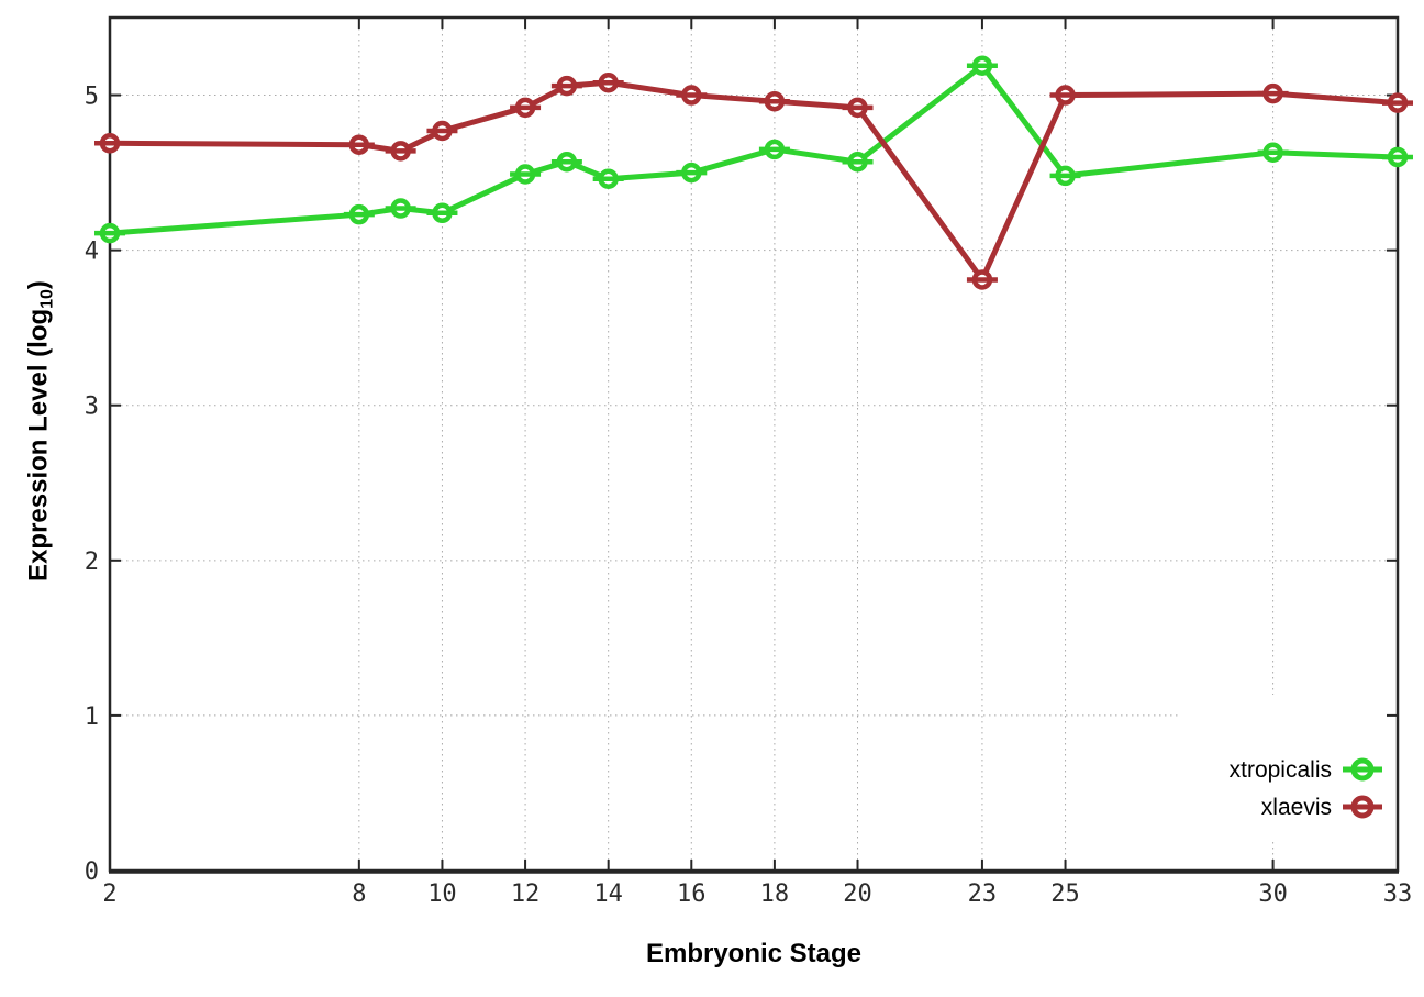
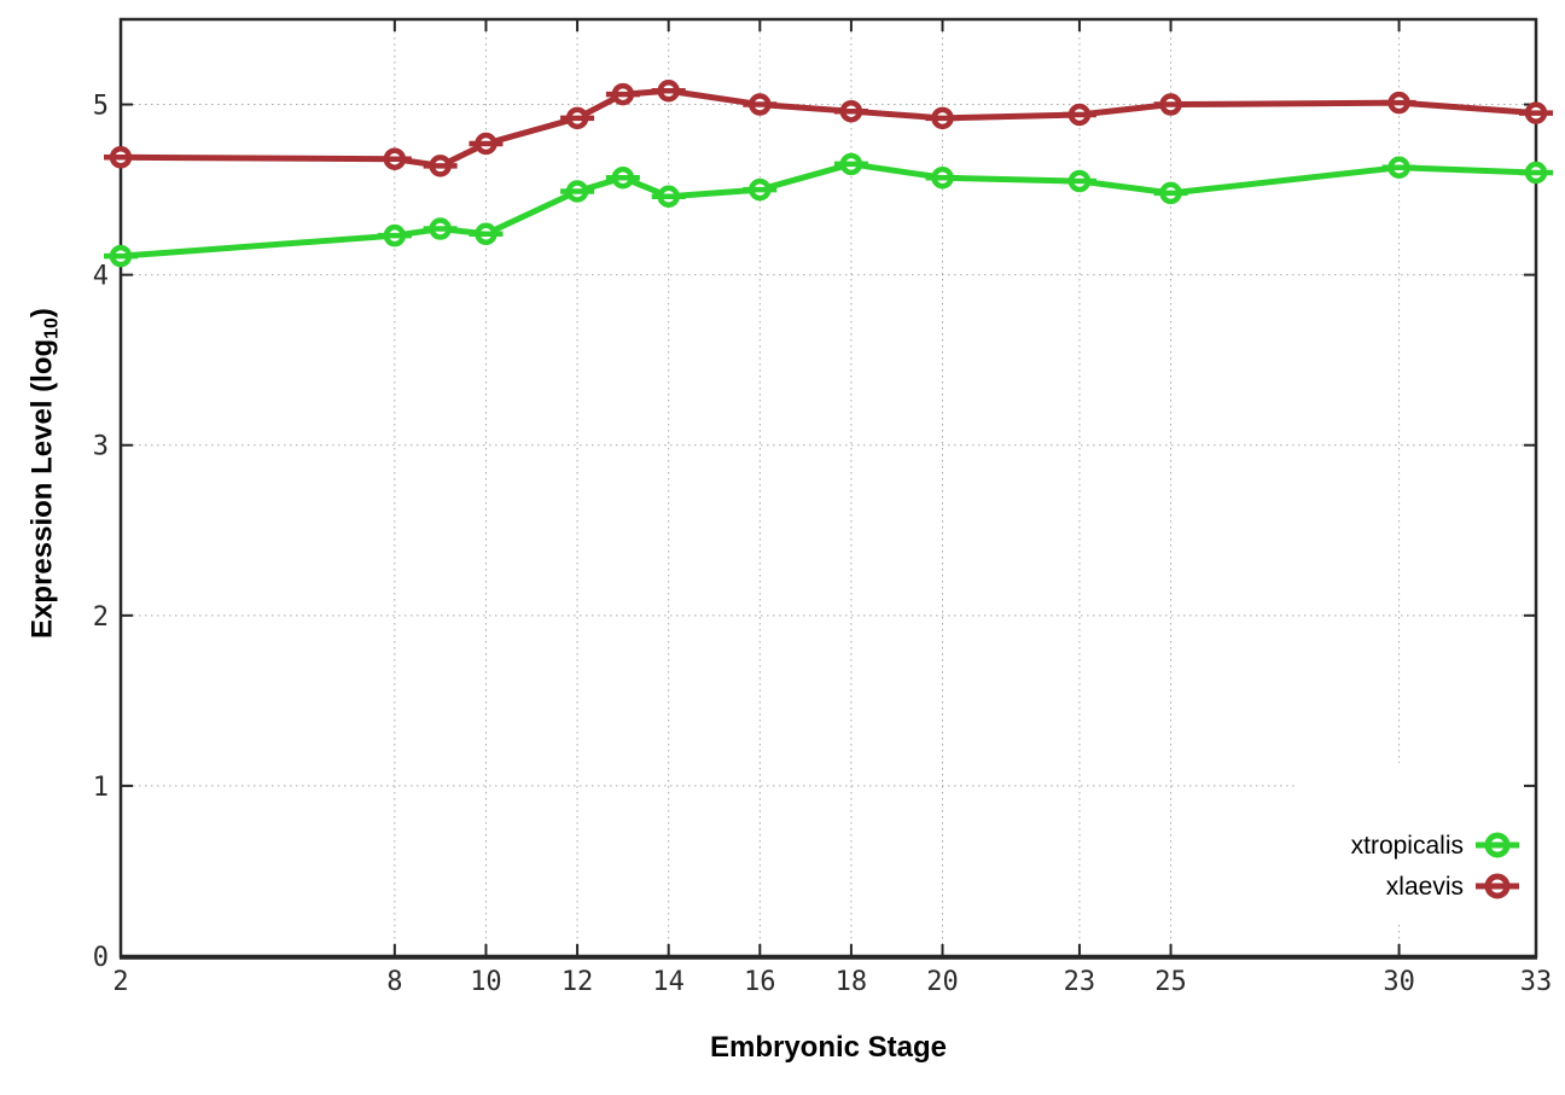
xtropicalis/23: 5.19 -> 4.55
xlaevis/23: 3.81 -> 4.94
